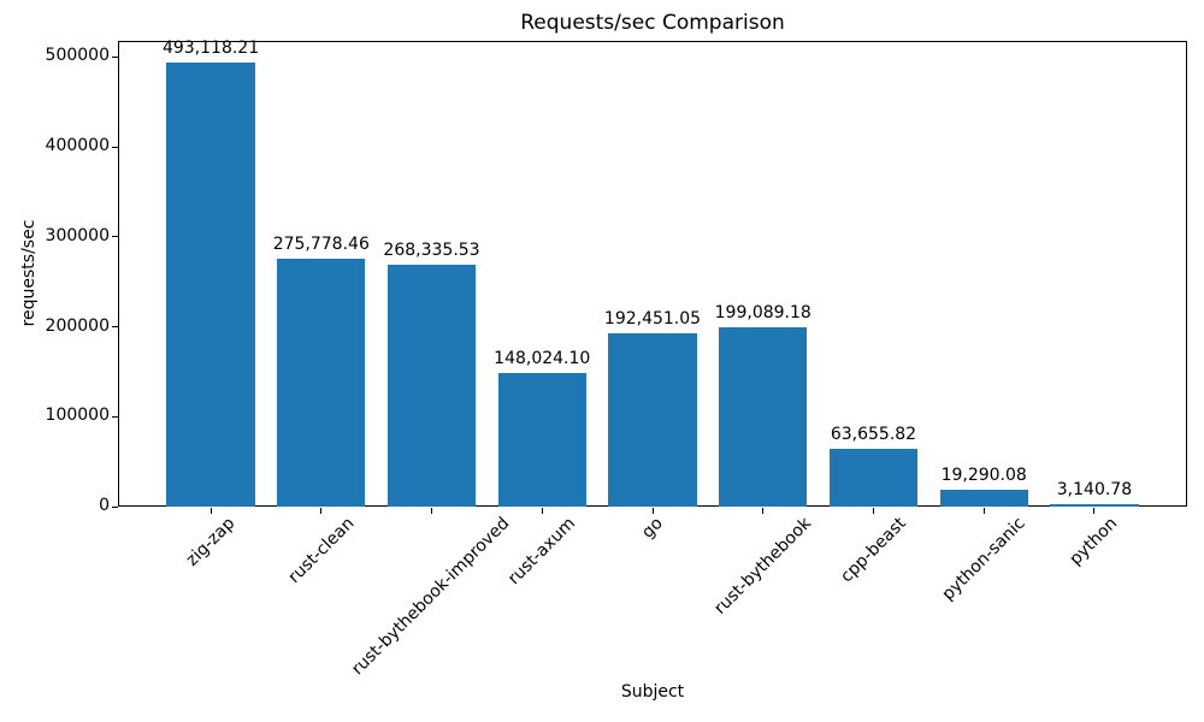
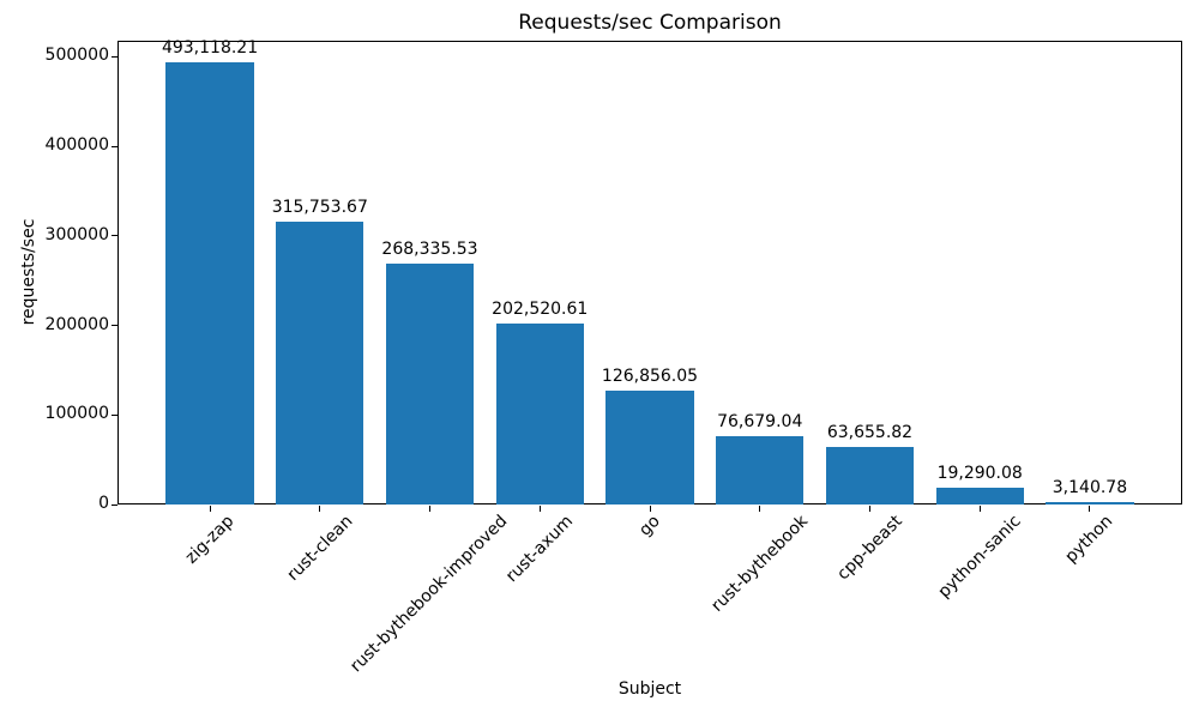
rust-clean: 275,778.46 -> 315,753.67
rust-axum: 148,024.10 -> 202,520.61
go: 192,451.05 -> 126,856.05
rust-bythebook: 199,089.18 -> 76,679.04
